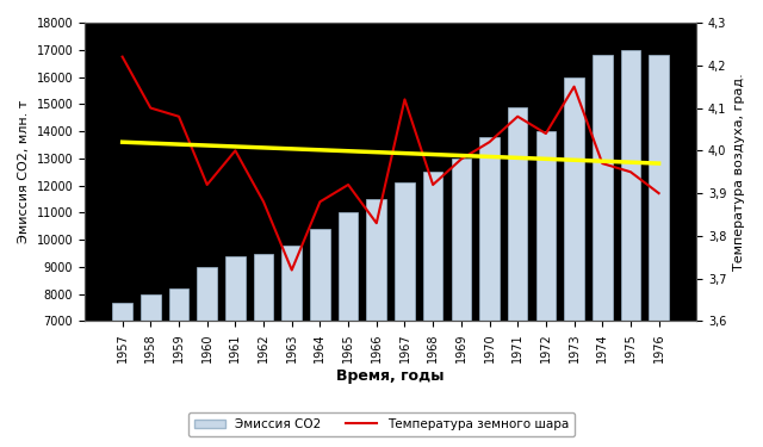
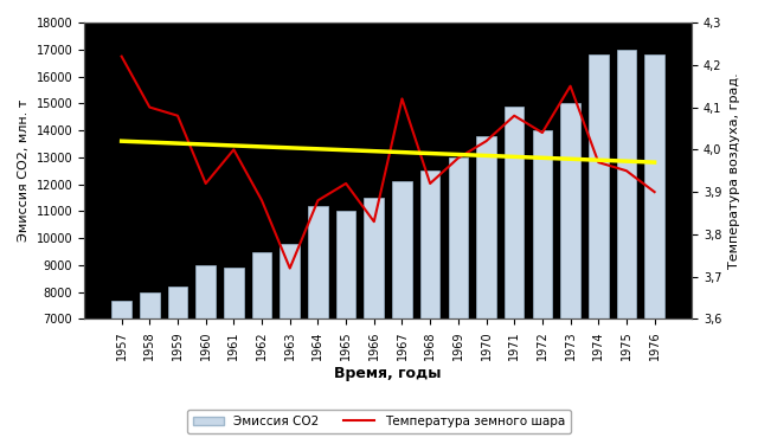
Эмиссия CO2/1961: 9400 -> 8900
Эмиссия CO2/1964: 10400 -> 11200
Эмиссия CO2/1973: 16000 -> 15000
